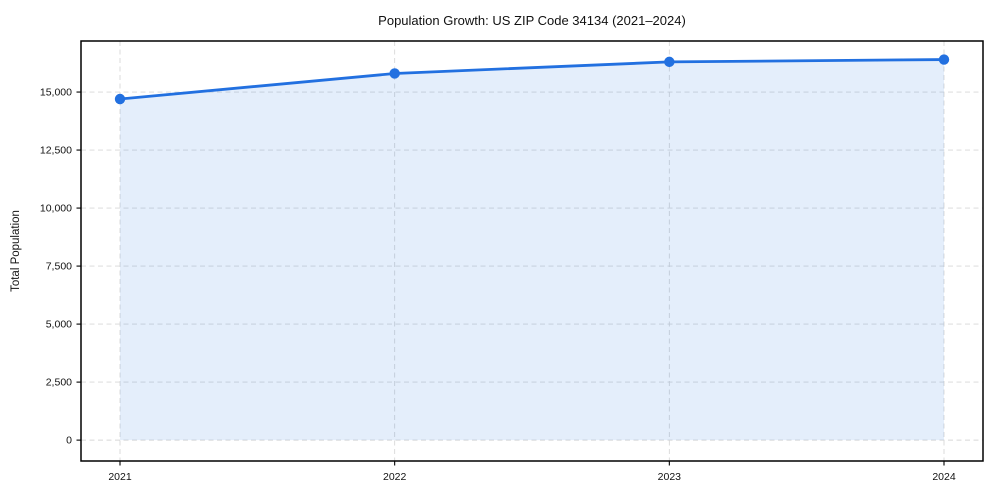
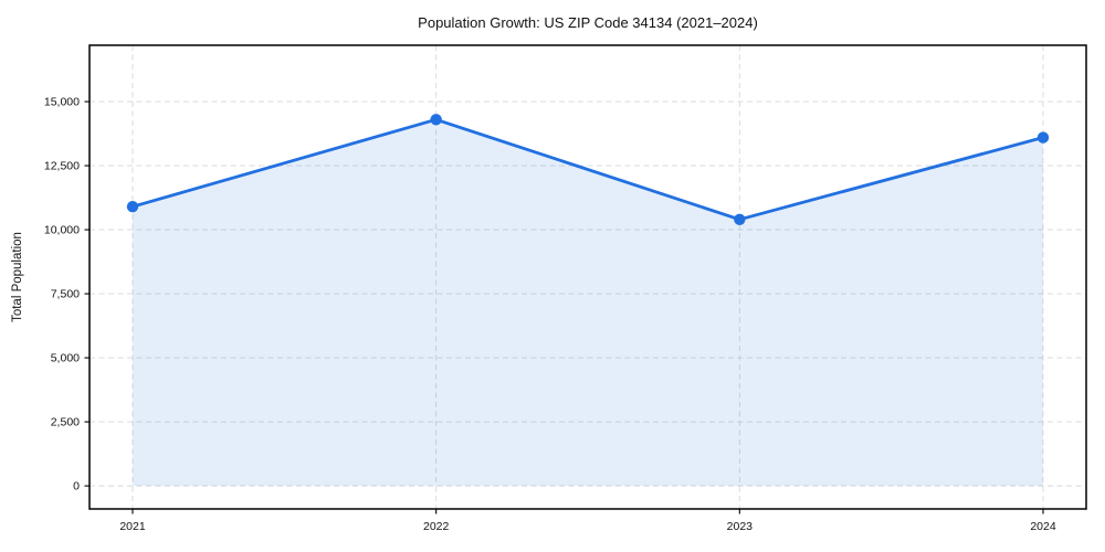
2021: 14700 -> 10900
2022: 15800 -> 14300
2023: 16300 -> 10400
2024: 16400 -> 13600
